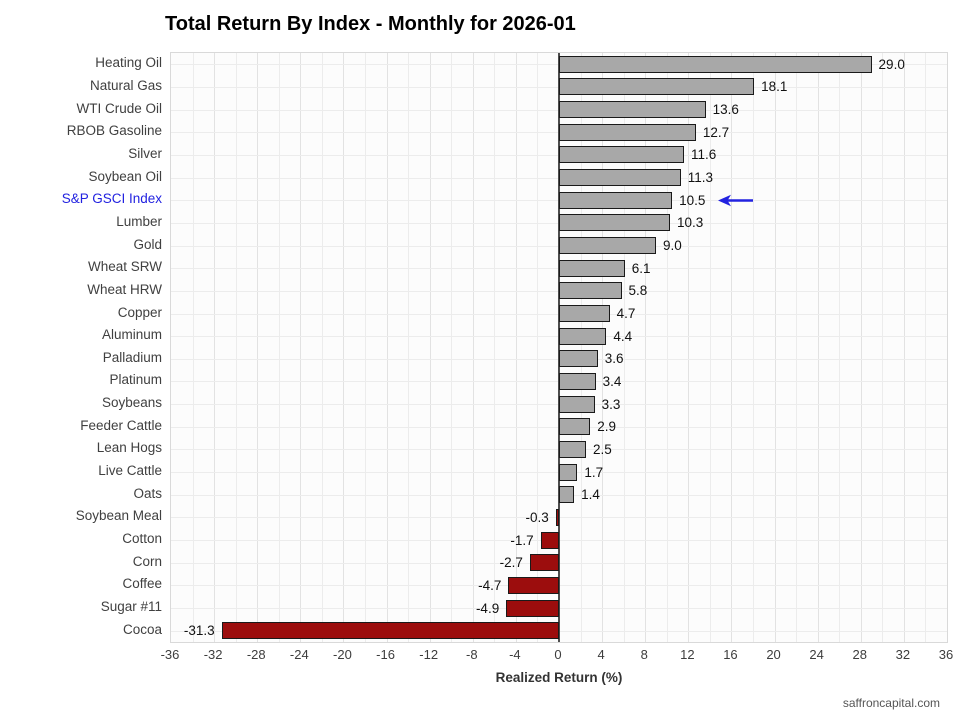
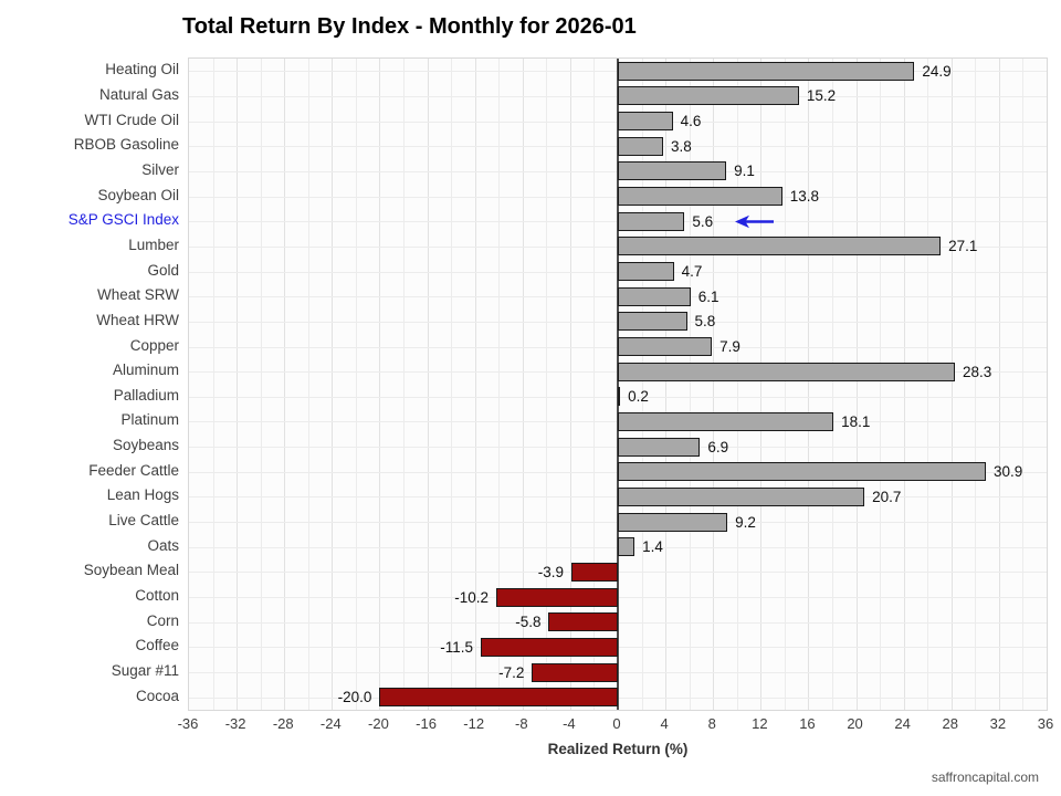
Heating Oil: 29.0 -> 24.9
Natural Gas: 18.1 -> 15.2
WTI Crude Oil: 13.6 -> 4.6
RBOB Gasoline: 12.7 -> 3.8
Silver: 11.6 -> 9.1
Soybean Oil: 11.3 -> 13.8
S&P GSCI Index: 10.5 -> 5.6
Lumber: 10.3 -> 27.1
Gold: 9.0 -> 4.7
Copper: 4.7 -> 7.9
Aluminum: 4.4 -> 28.3
Palladium: 3.6 -> 0.2
Platinum: 3.4 -> 18.1
Soybeans: 3.3 -> 6.9
Feeder Cattle: 2.9 -> 30.9
Lean Hogs: 2.5 -> 20.7
Live Cattle: 1.7 -> 9.2
Soybean Meal: -0.3 -> -3.9
Cotton: -1.7 -> -10.2
Corn: -2.7 -> -5.8
Coffee: -4.7 -> -11.5
Sugar #11: -4.9 -> -7.2
Cocoa: -31.3 -> -20.0
